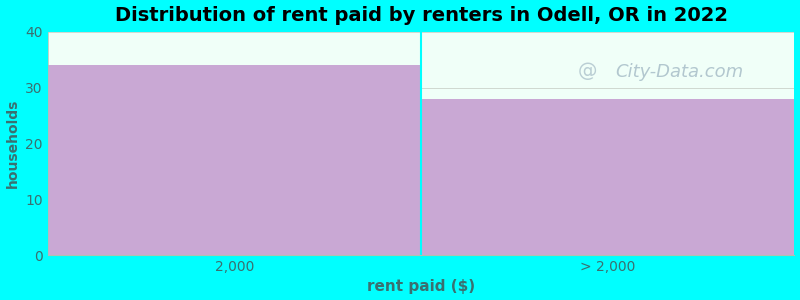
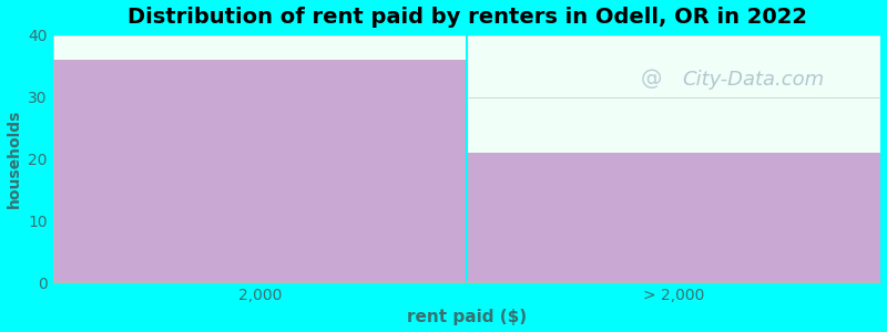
2,000: 34 -> 36
> 2,000: 28 -> 21
